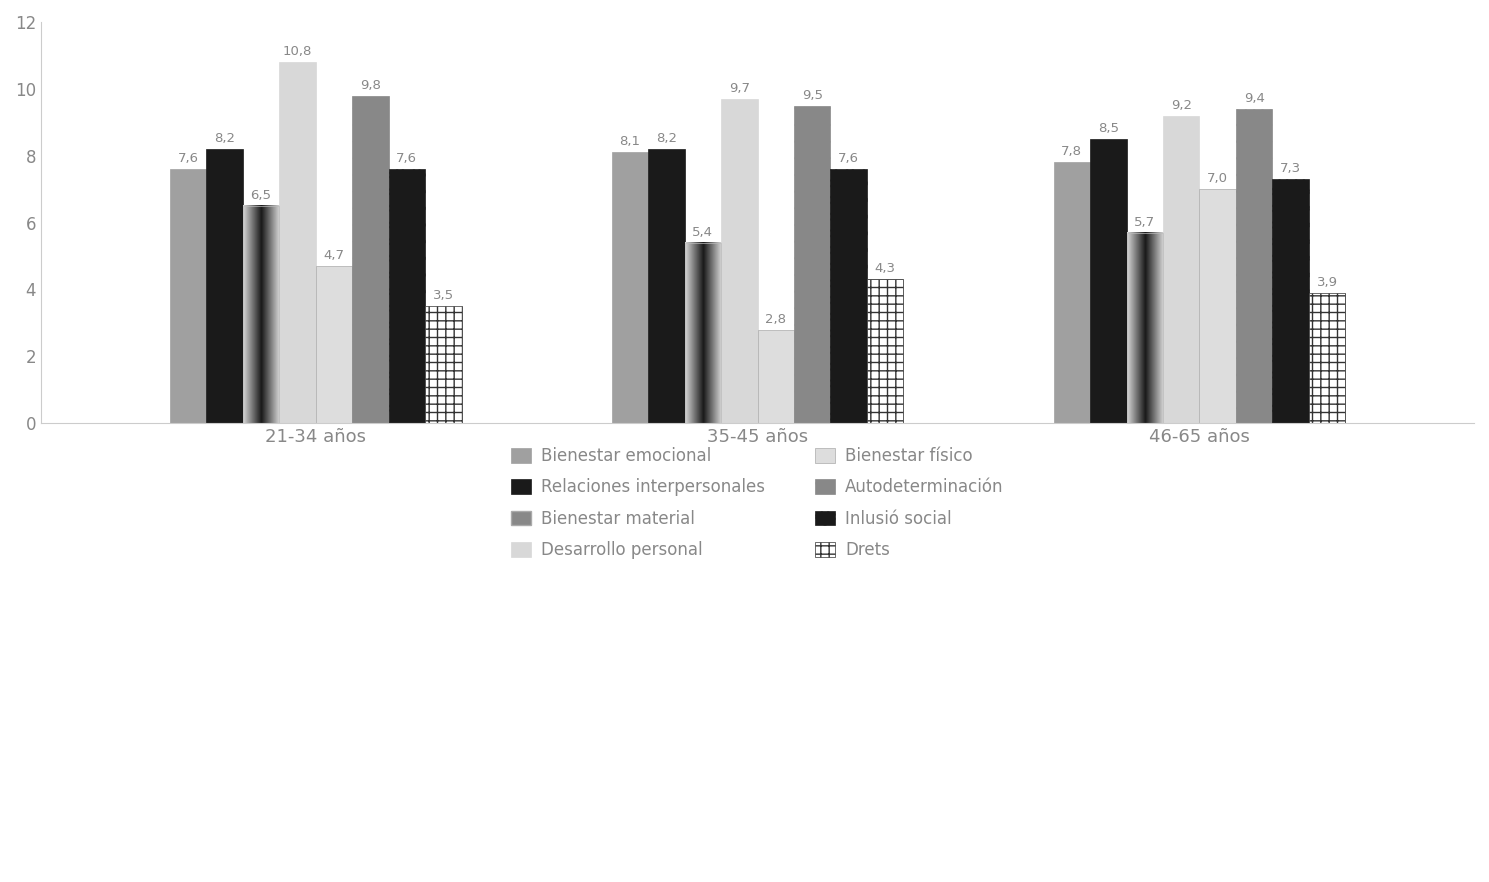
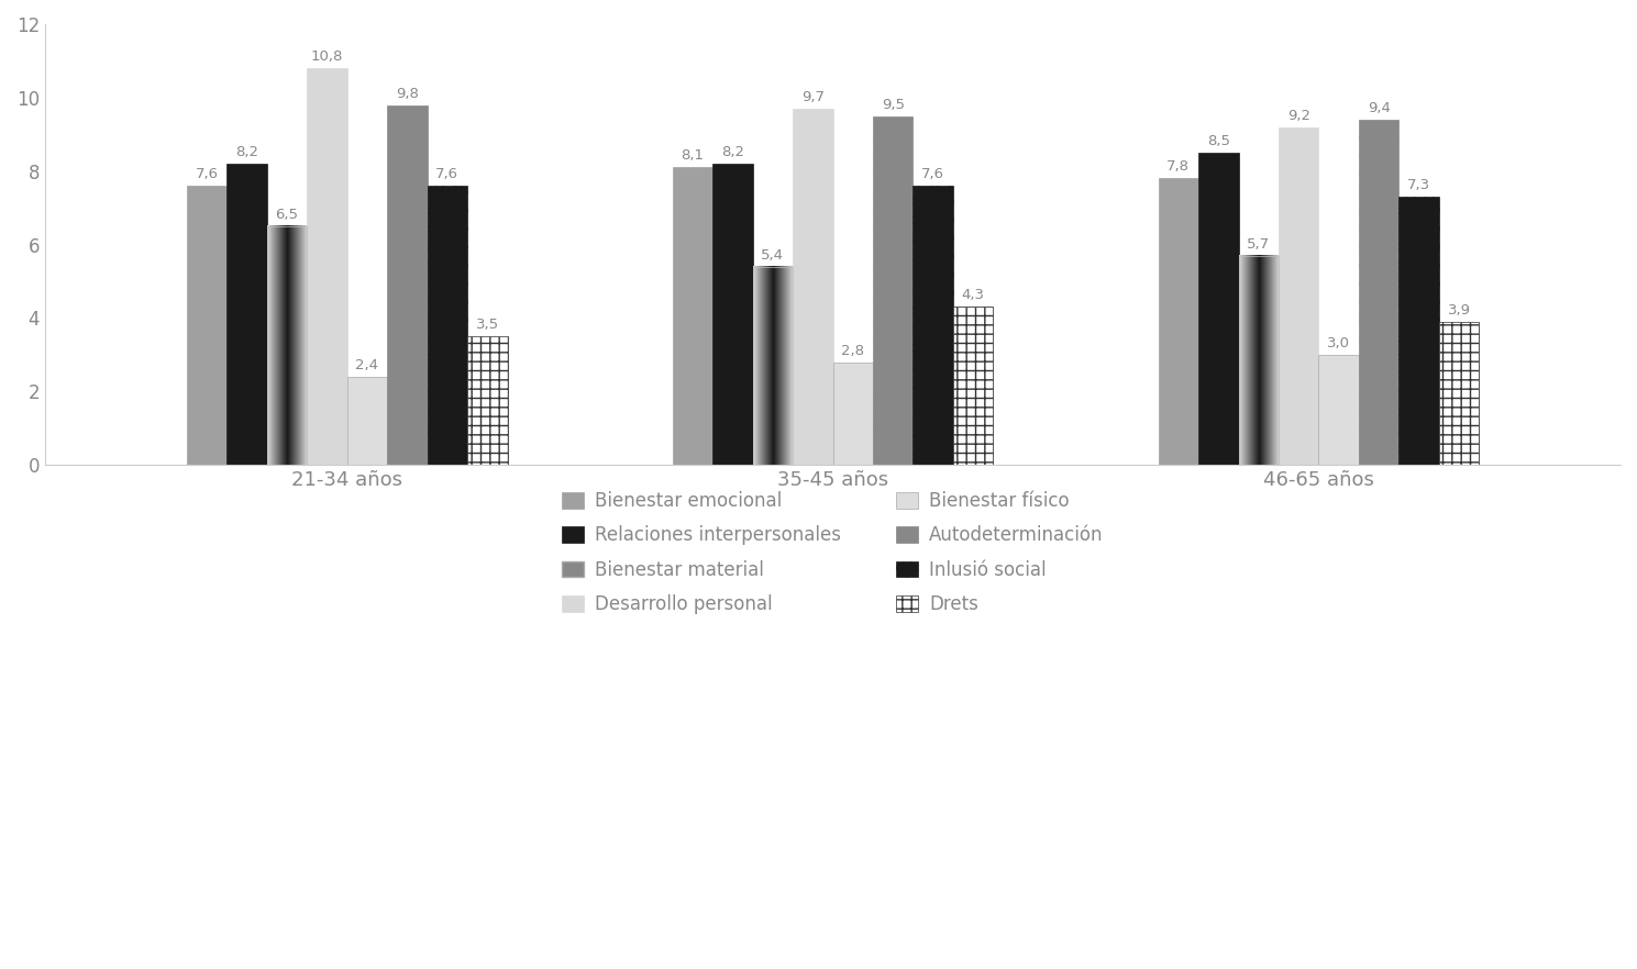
Bienestar físico/21-34 años: 4,7 -> 2,4
Bienestar físico/46-65 años: 7,0 -> 3,0
